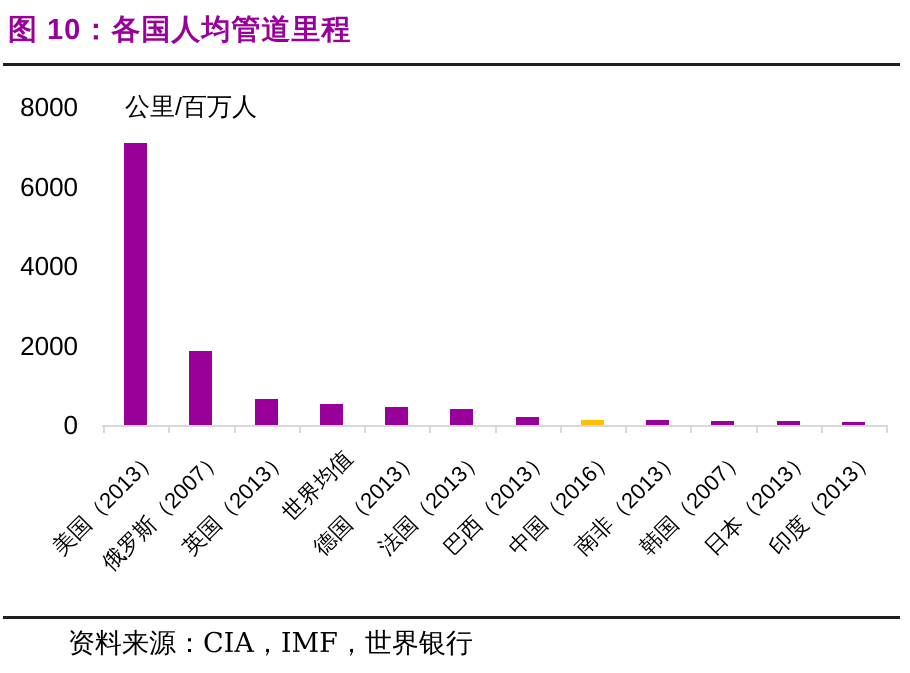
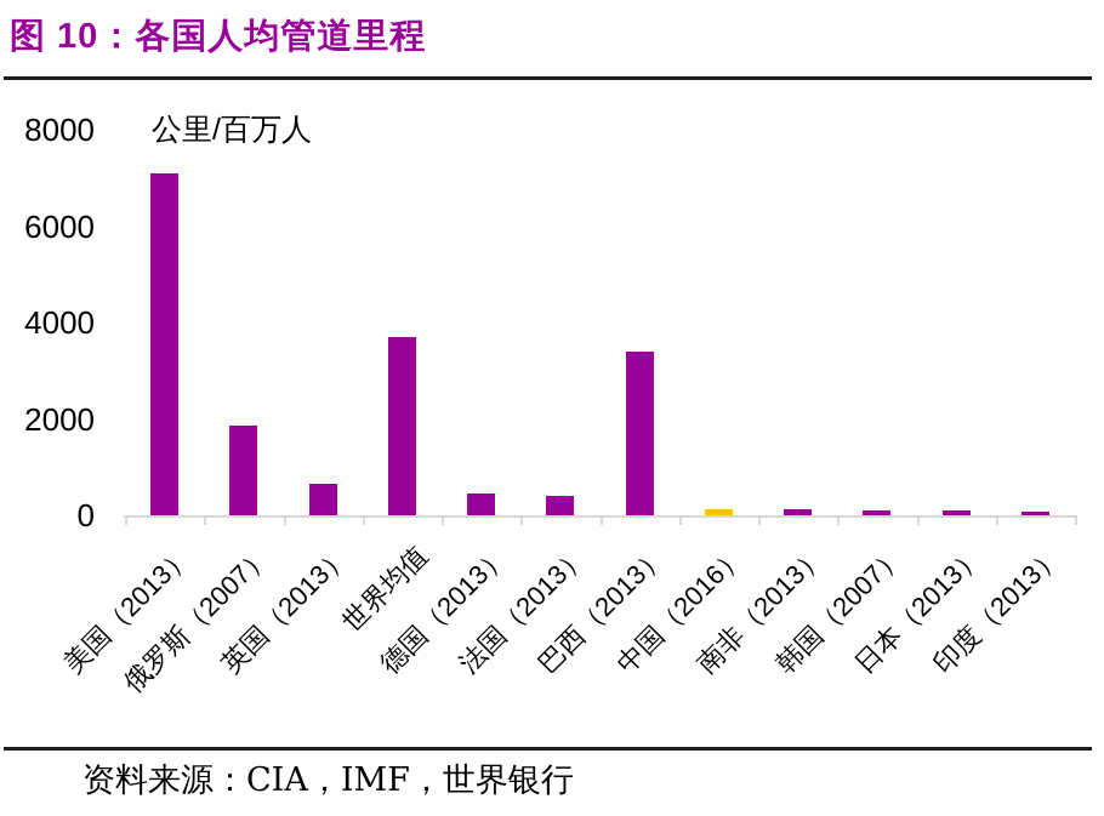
世界均值: 500 -> 3700
巴西（2013）: 200 -> 3400
